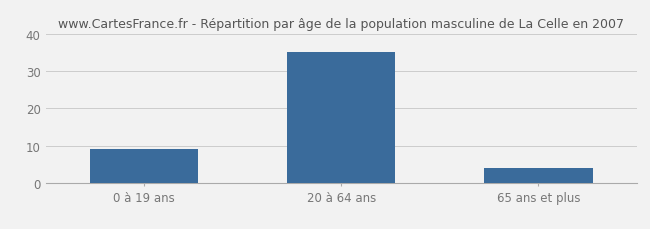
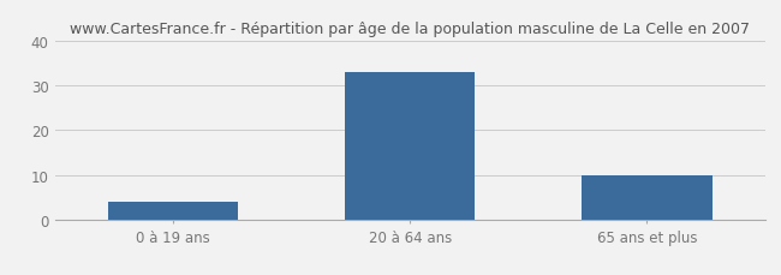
0 à 19 ans: 9 -> 4
20 à 64 ans: 35 -> 33
65 ans et plus: 4 -> 10
